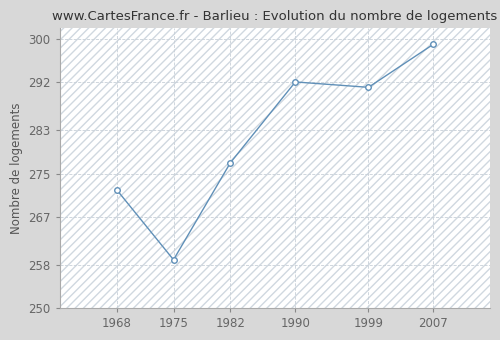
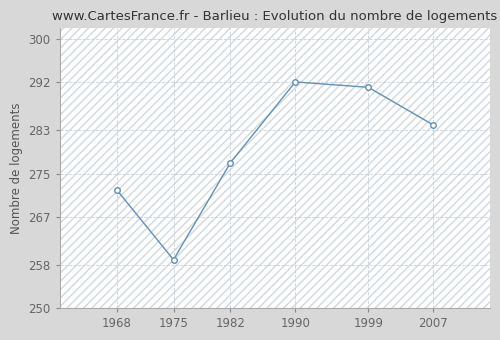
2007: 299 -> 284
